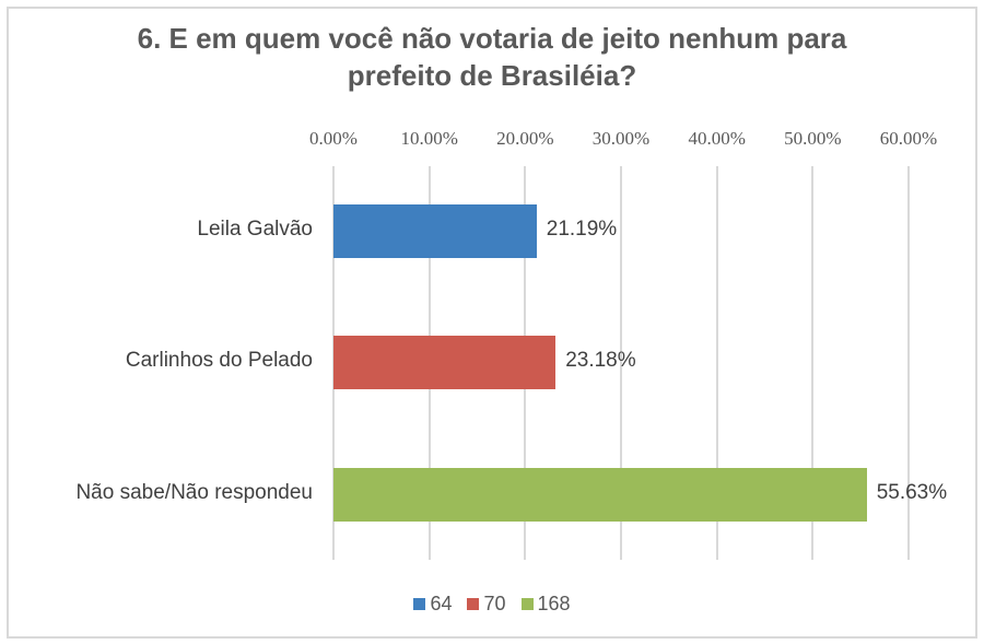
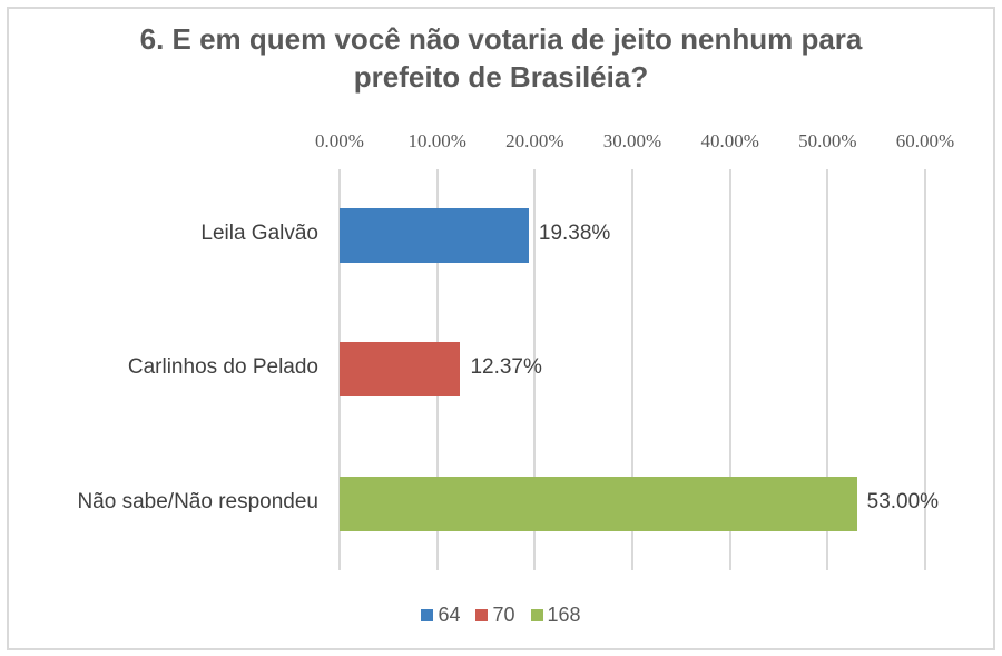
Leila Galvão: 21.19% -> 19.38%
Carlinhos do Pelado: 23.18% -> 12.37%
Não sabe/Não respondeu: 55.63% -> 53.00%
